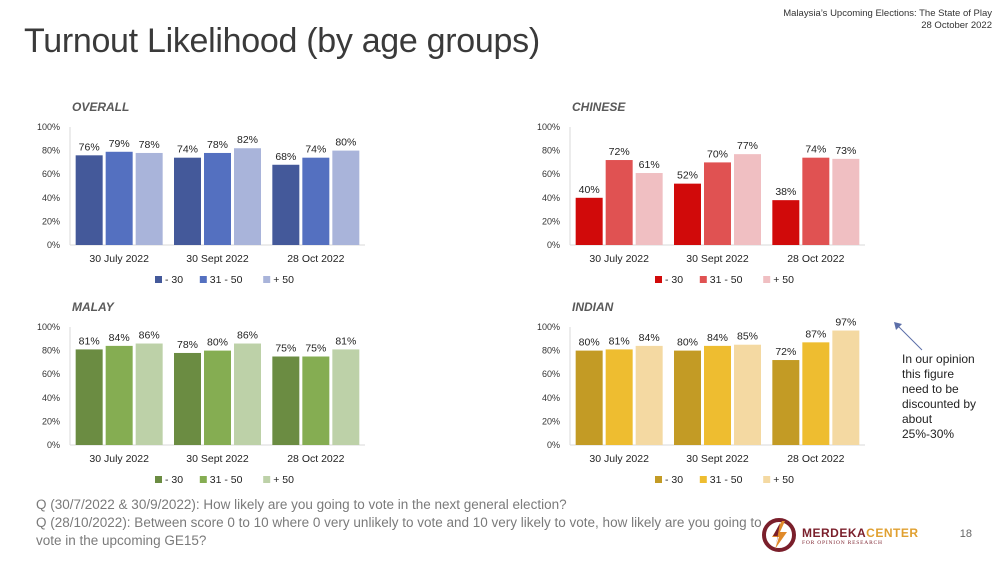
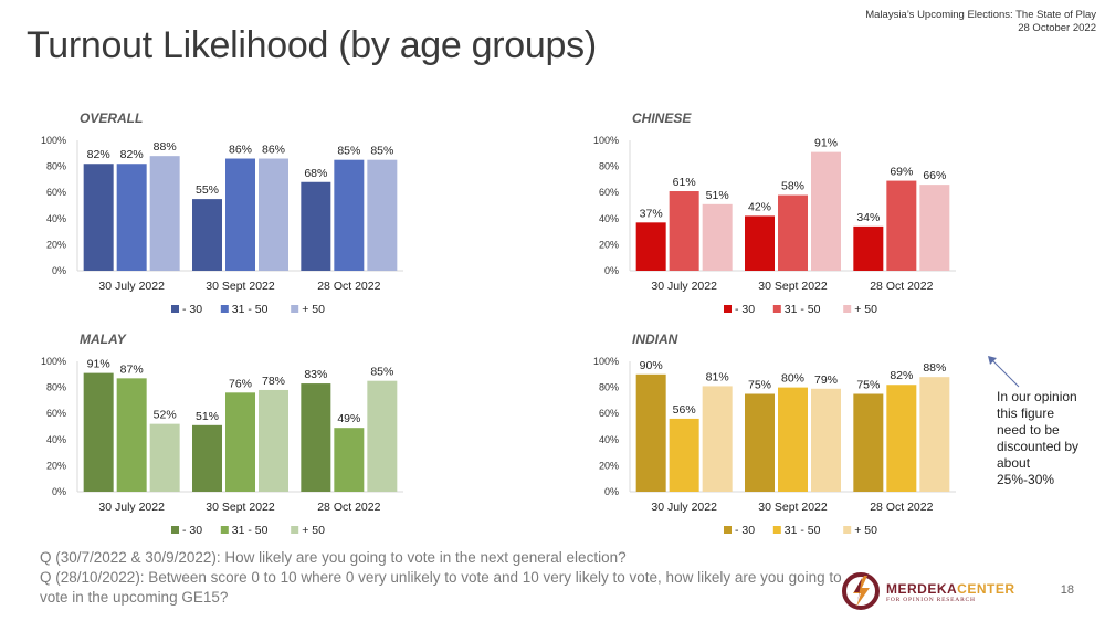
OVERALL/- 30/30 July 2022: 76% -> 82%
OVERALL/31 - 50/30 July 2022: 79% -> 82%
OVERALL/+ 50/30 July 2022: 78% -> 88%
OVERALL/- 30/30 Sept 2022: 74% -> 55%
OVERALL/31 - 50/30 Sept 2022: 78% -> 86%
OVERALL/+ 50/30 Sept 2022: 82% -> 86%
OVERALL/31 - 50/28 Oct 2022: 74% -> 85%
OVERALL/+ 50/28 Oct 2022: 80% -> 85%
CHINESE/- 30/30 July 2022: 40% -> 37%
CHINESE/31 - 50/30 July 2022: 72% -> 61%
CHINESE/+ 50/30 July 2022: 61% -> 51%
CHINESE/- 30/30 Sept 2022: 52% -> 42%
CHINESE/31 - 50/30 Sept 2022: 70% -> 58%
CHINESE/+ 50/30 Sept 2022: 77% -> 91%
CHINESE/- 30/28 Oct 2022: 38% -> 34%
CHINESE/31 - 50/28 Oct 2022: 74% -> 69%
CHINESE/+ 50/28 Oct 2022: 73% -> 66%
MALAY/- 30/30 July 2022: 81% -> 91%
MALAY/31 - 50/30 July 2022: 84% -> 87%
MALAY/+ 50/30 July 2022: 86% -> 52%
MALAY/- 30/30 Sept 2022: 78% -> 51%
MALAY/31 - 50/30 Sept 2022: 80% -> 76%
MALAY/+ 50/30 Sept 2022: 86% -> 78%
MALAY/- 30/28 Oct 2022: 75% -> 83%
MALAY/31 - 50/28 Oct 2022: 75% -> 49%
MALAY/+ 50/28 Oct 2022: 81% -> 85%
INDIAN/- 30/30 July 2022: 80% -> 90%
INDIAN/31 - 50/30 July 2022: 81% -> 56%
INDIAN/+ 50/30 July 2022: 84% -> 81%
INDIAN/- 30/30 Sept 2022: 80% -> 75%
INDIAN/31 - 50/30 Sept 2022: 84% -> 80%
INDIAN/+ 50/30 Sept 2022: 85% -> 79%
INDIAN/- 30/28 Oct 2022: 72% -> 75%
INDIAN/31 - 50/28 Oct 2022: 87% -> 82%
INDIAN/+ 50/28 Oct 2022: 97% -> 88%
